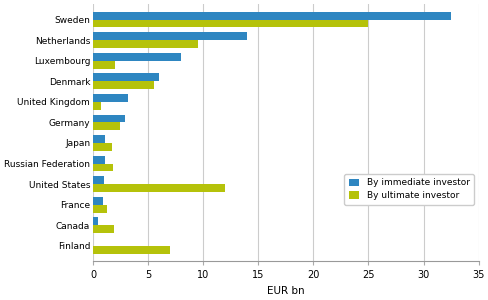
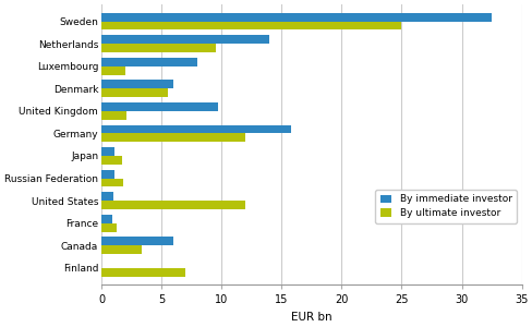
By immediate investor/United Kingdom: 3.2 -> 9.7
By ultimate investor/United Kingdom: 0.7 -> 2.1
By immediate investor/Germany: 2.9 -> 15.8
By ultimate investor/Germany: 2.5 -> 12.0
By immediate investor/Canada: 0.5 -> 6.0
By ultimate investor/Canada: 1.9 -> 3.4
